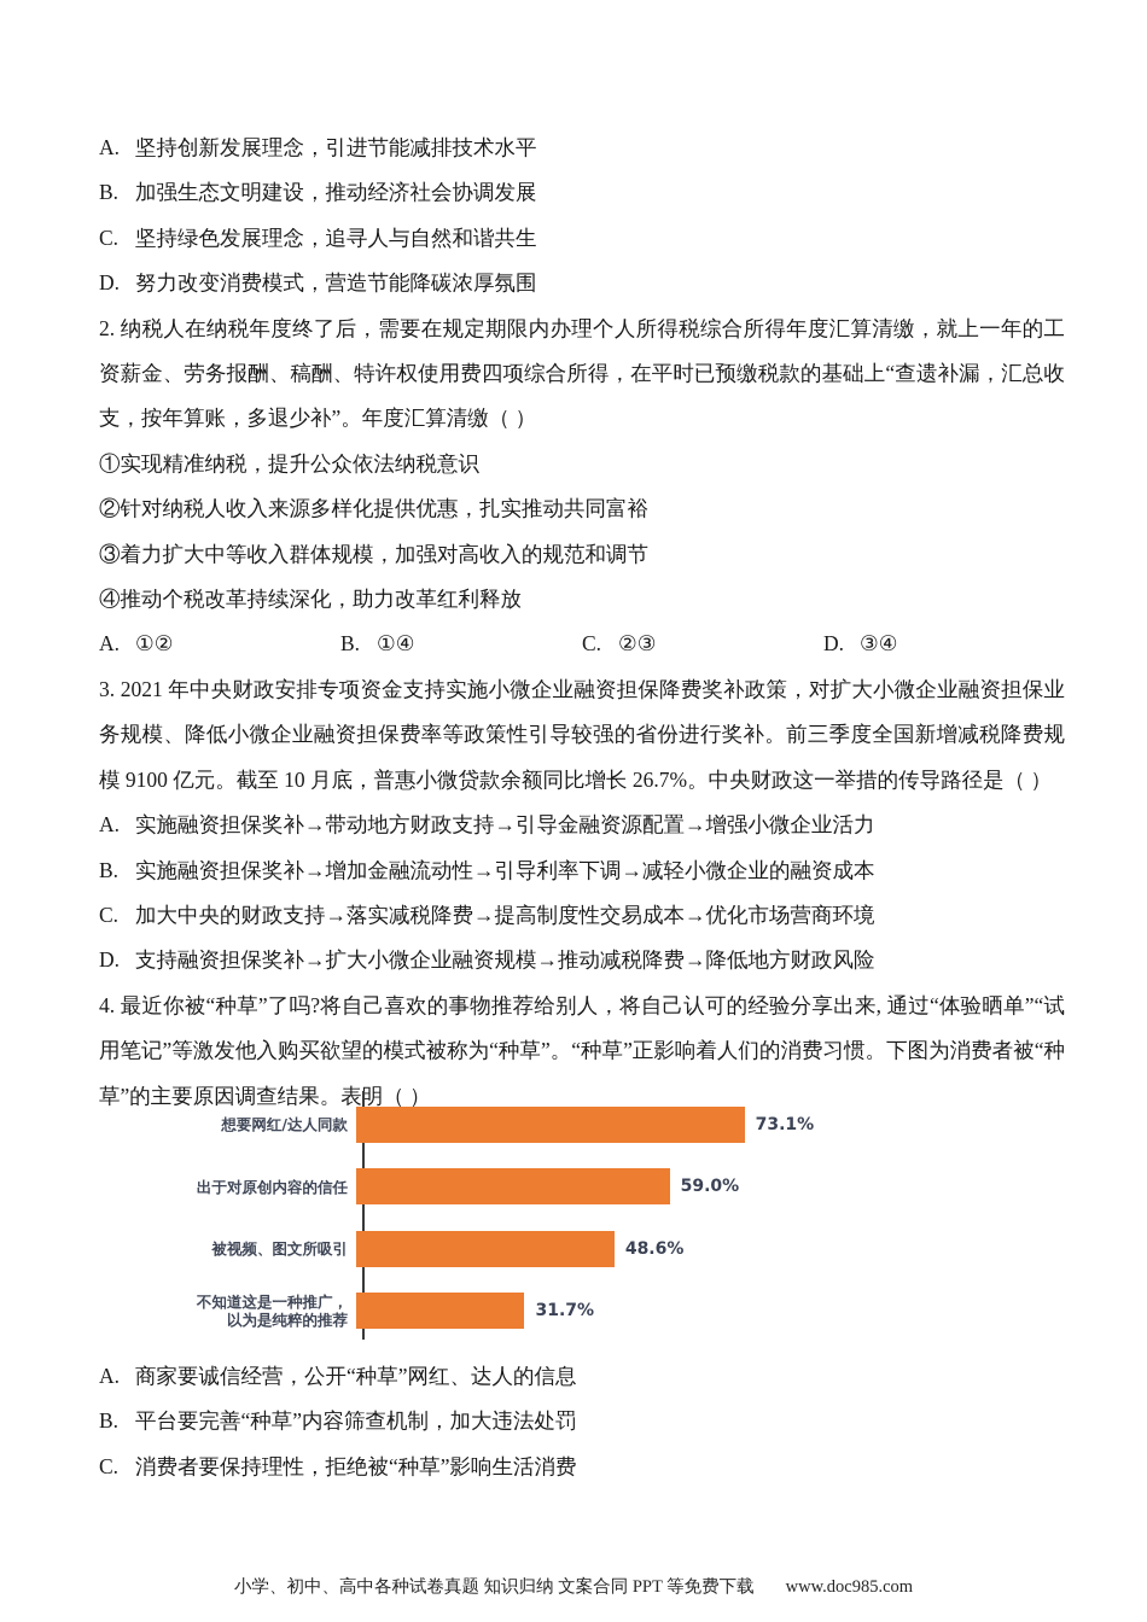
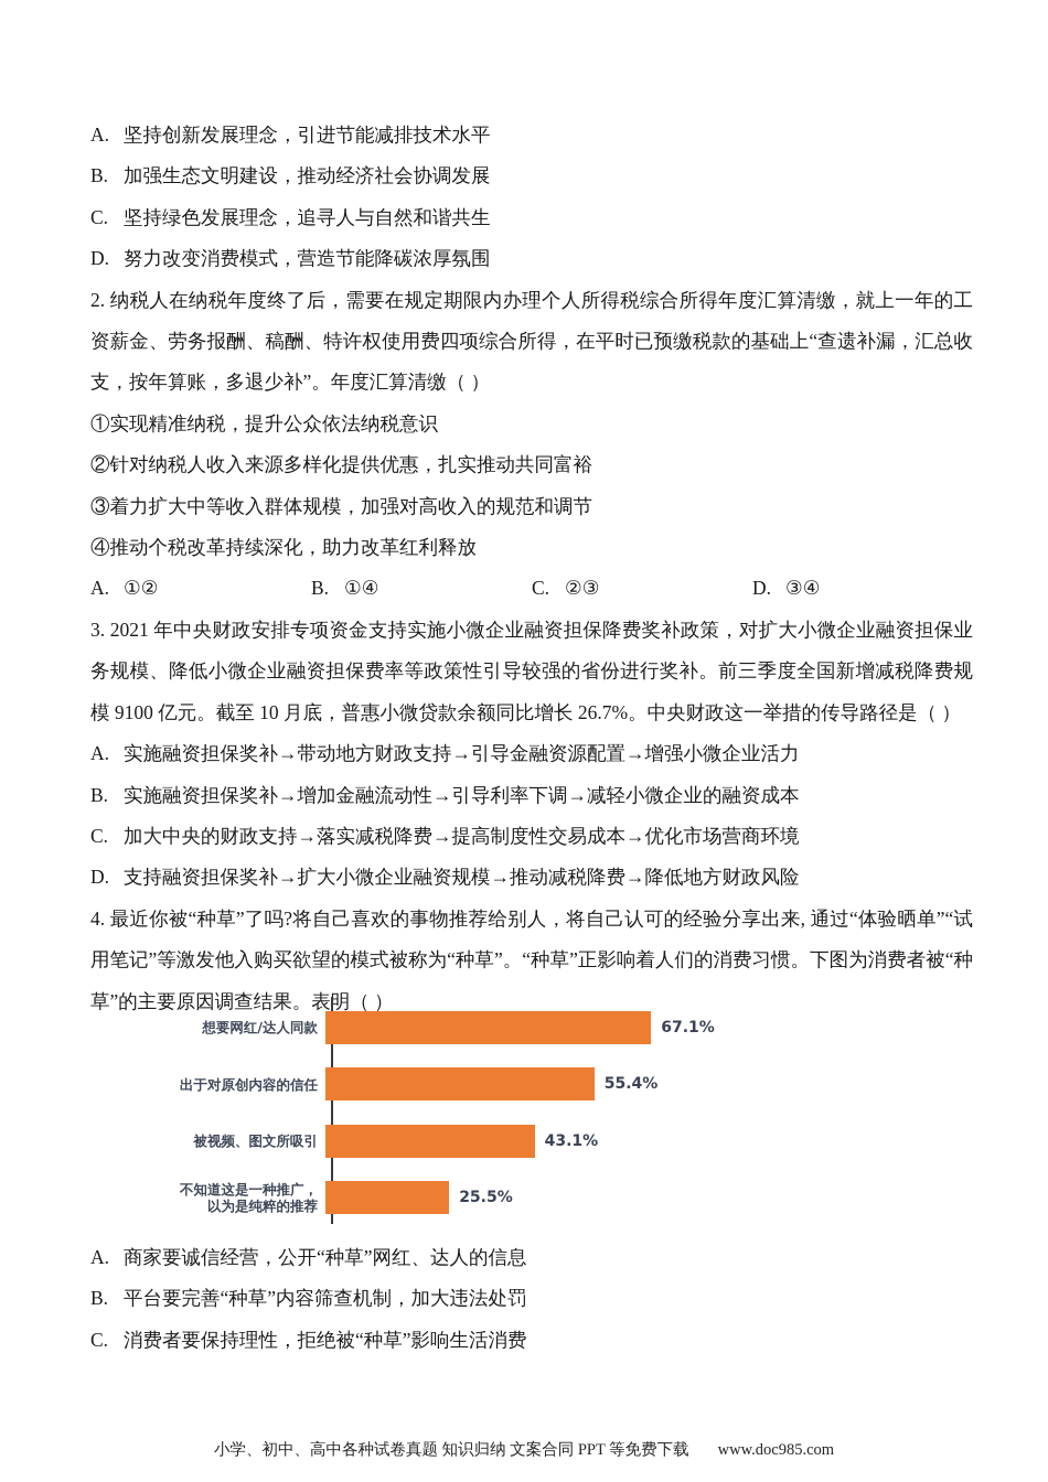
想要网红/达人同款: 73.1% -> 67.1%
出于对原创内容的信任: 59.0% -> 55.4%
被视频、图文所吸引: 48.6% -> 43.1%
不知道这是一种推广， 以为是纯粹的推荐: 31.7% -> 25.5%
